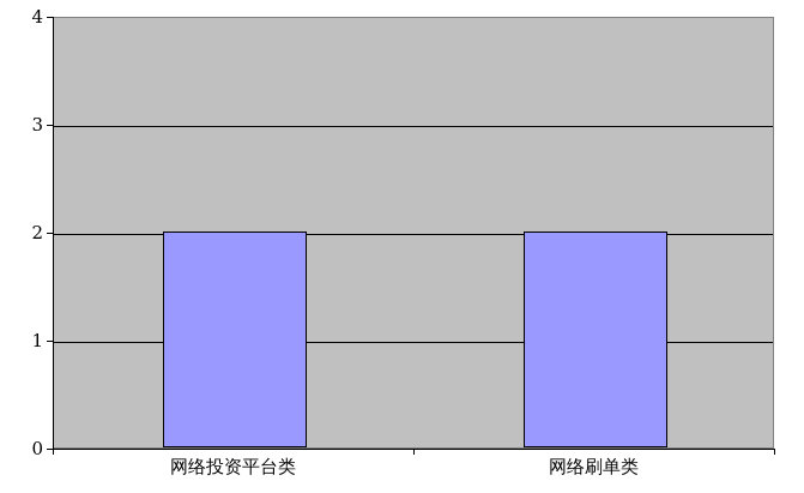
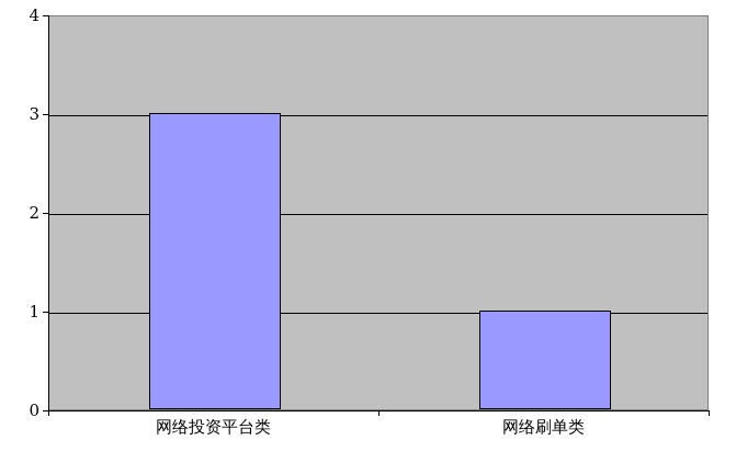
网络投资平台类: 2 -> 3
网络刷单类: 2 -> 1
